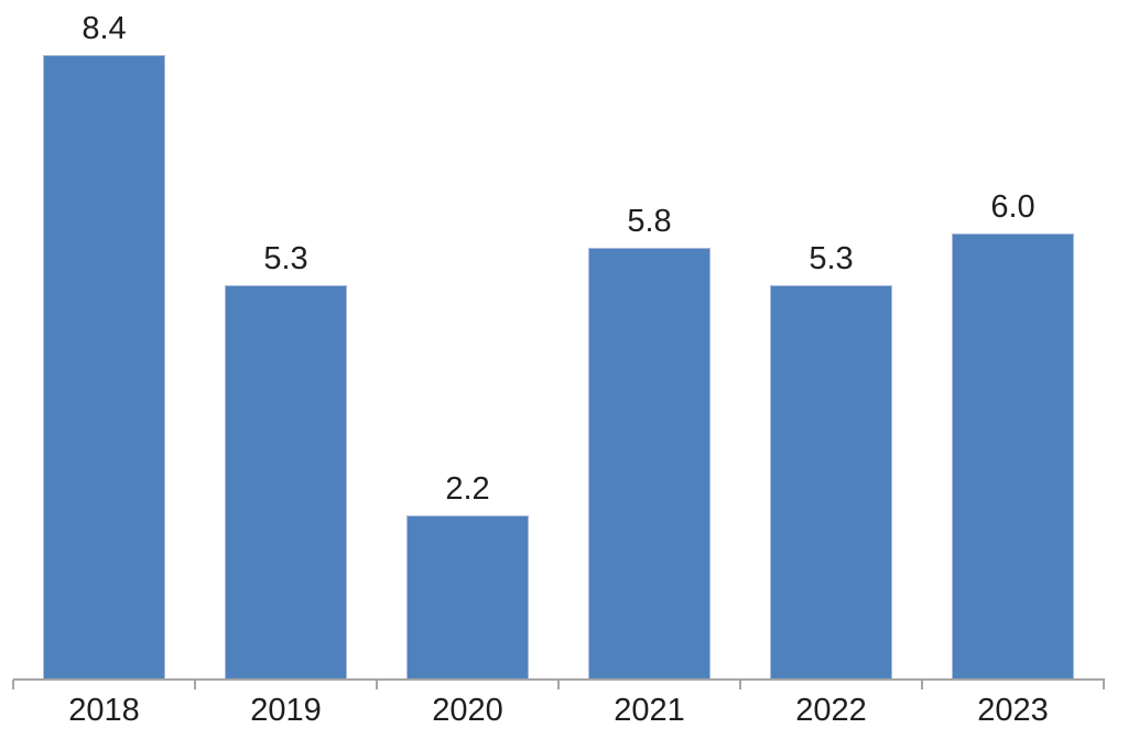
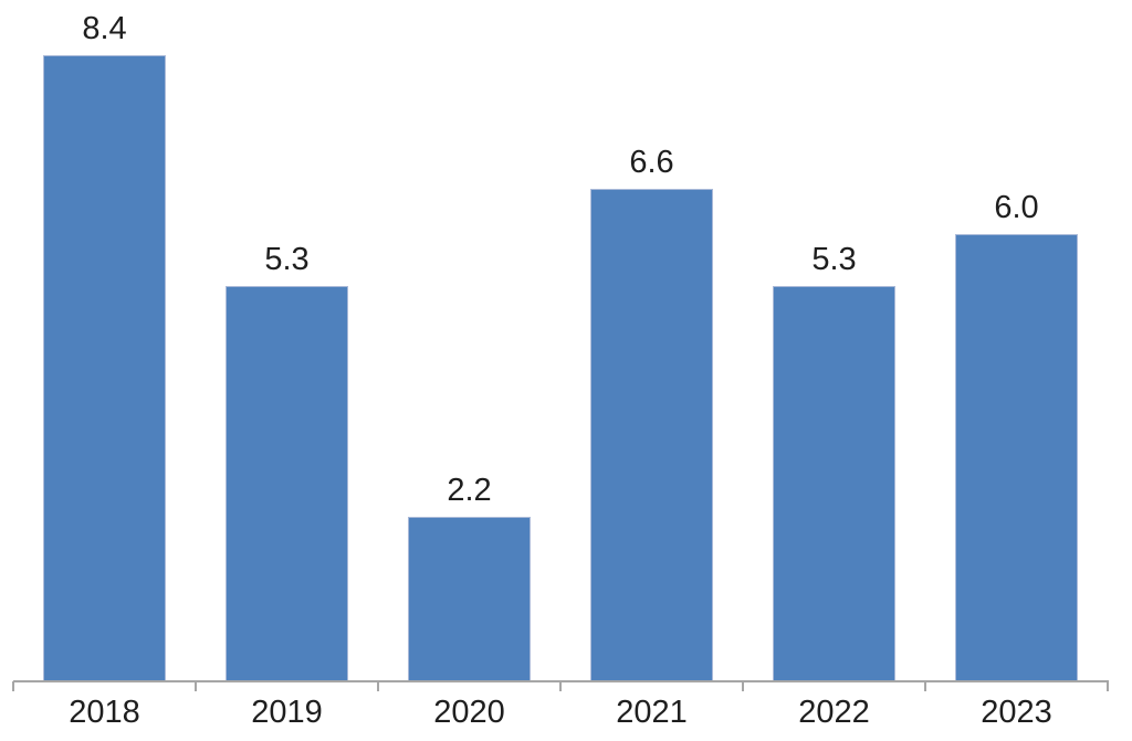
2021: 5.8 -> 6.6
